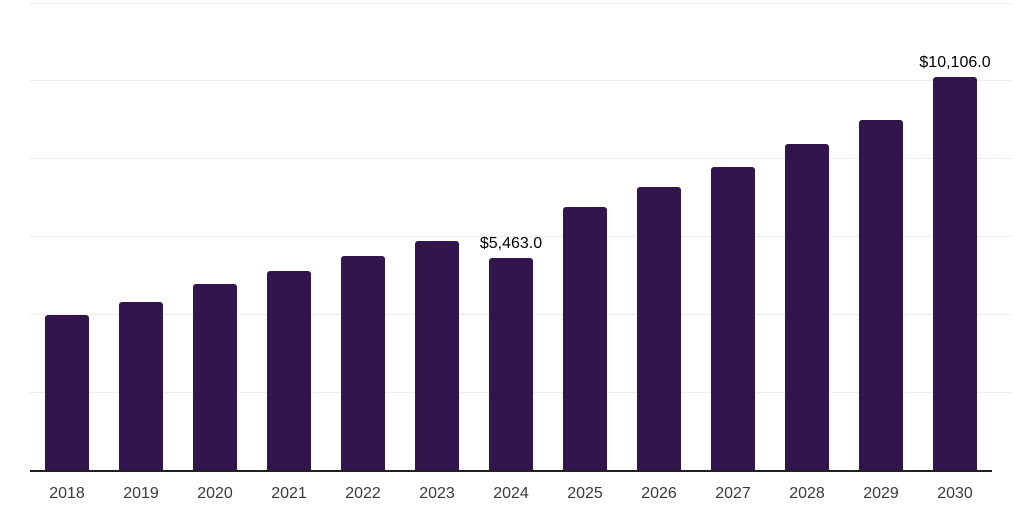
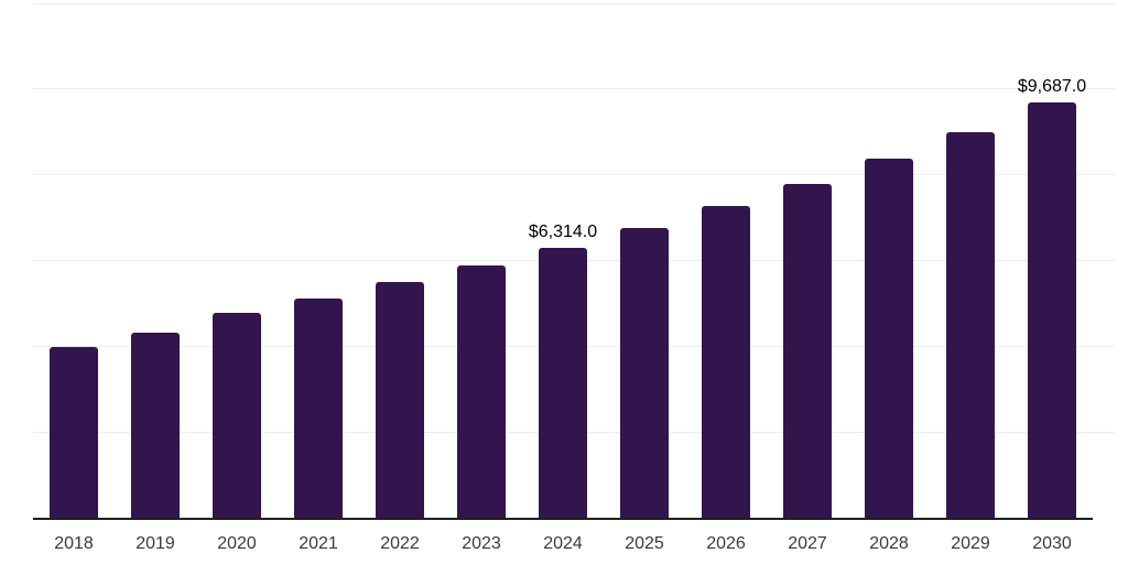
2024: $5,463.0 -> $6,314.0
2030: $10,106.0 -> $9,687.0
